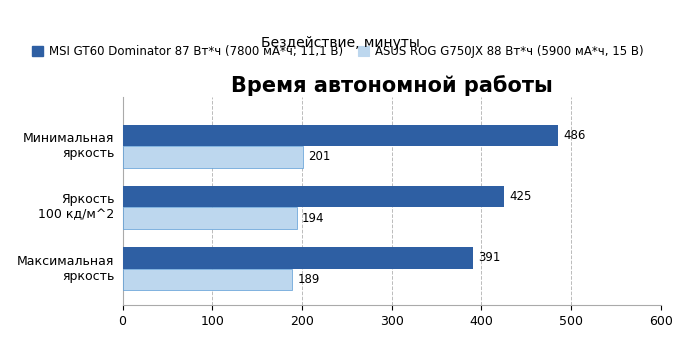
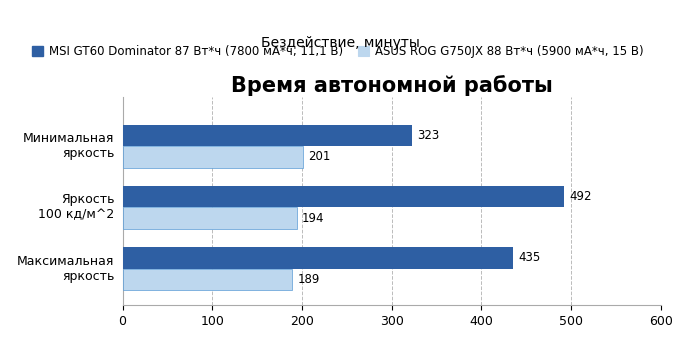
MSI GT60 Dominator 87 Вт*ч (7800 мА*ч, 11,1 В)/Минимальная яркость: 486 -> 323
MSI GT60 Dominator 87 Вт*ч (7800 мА*ч, 11,1 В)/Яркость 100 кд/м^2: 425 -> 492
MSI GT60 Dominator 87 Вт*ч (7800 мА*ч, 11,1 В)/Максимальная яркость: 391 -> 435
